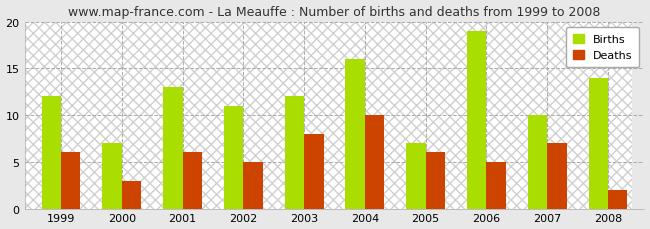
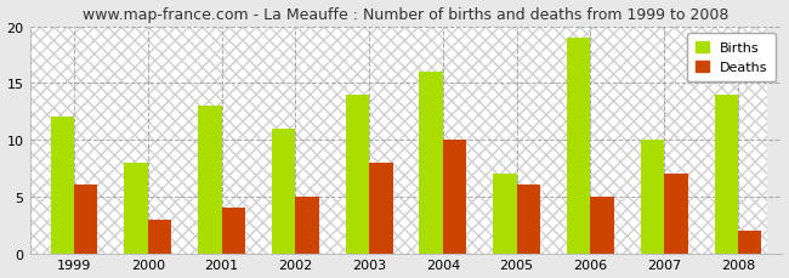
Births/2000: 7 -> 8
Deaths/2001: 6 -> 4
Births/2003: 12 -> 14
